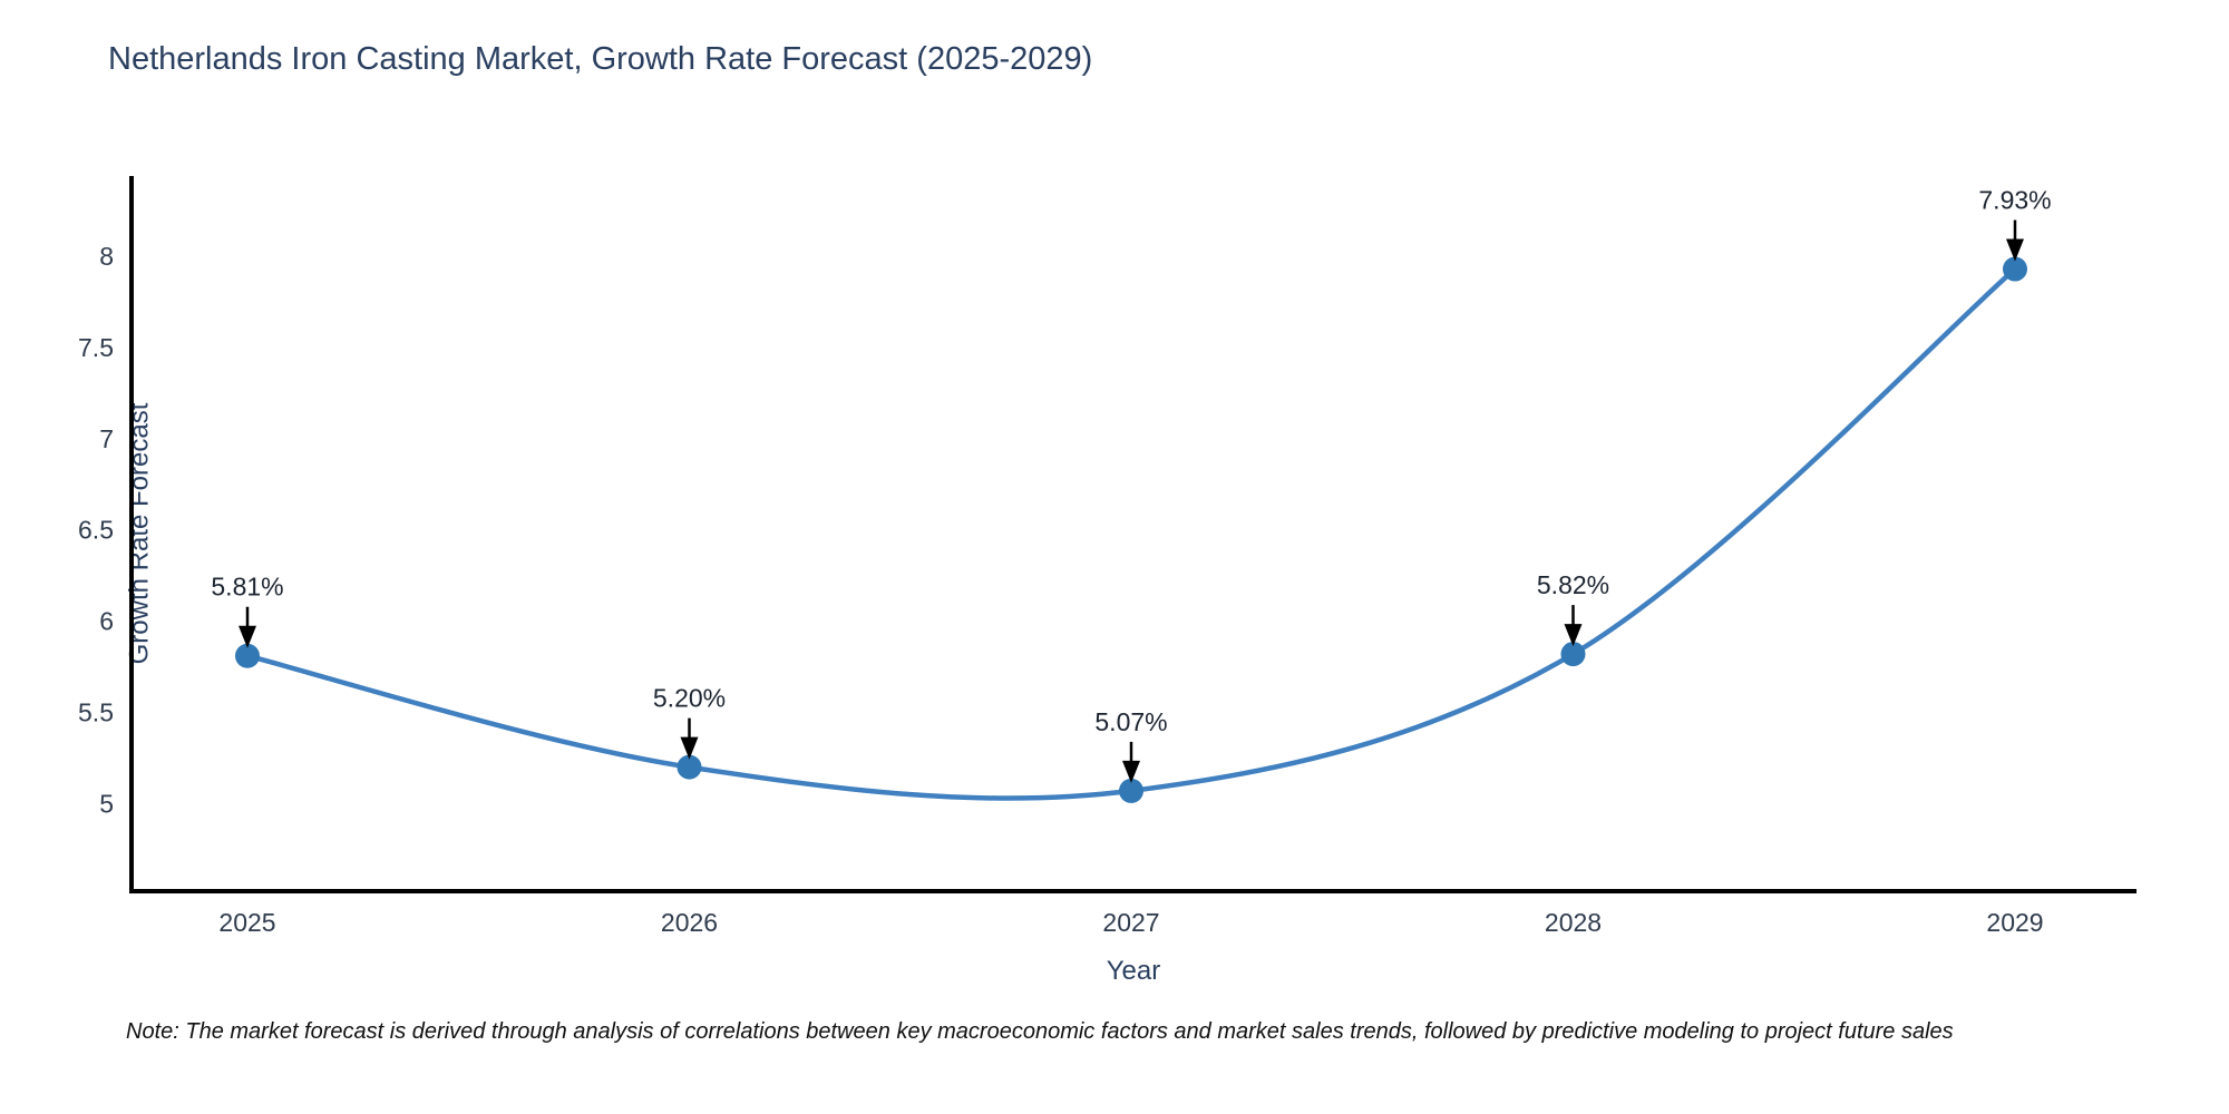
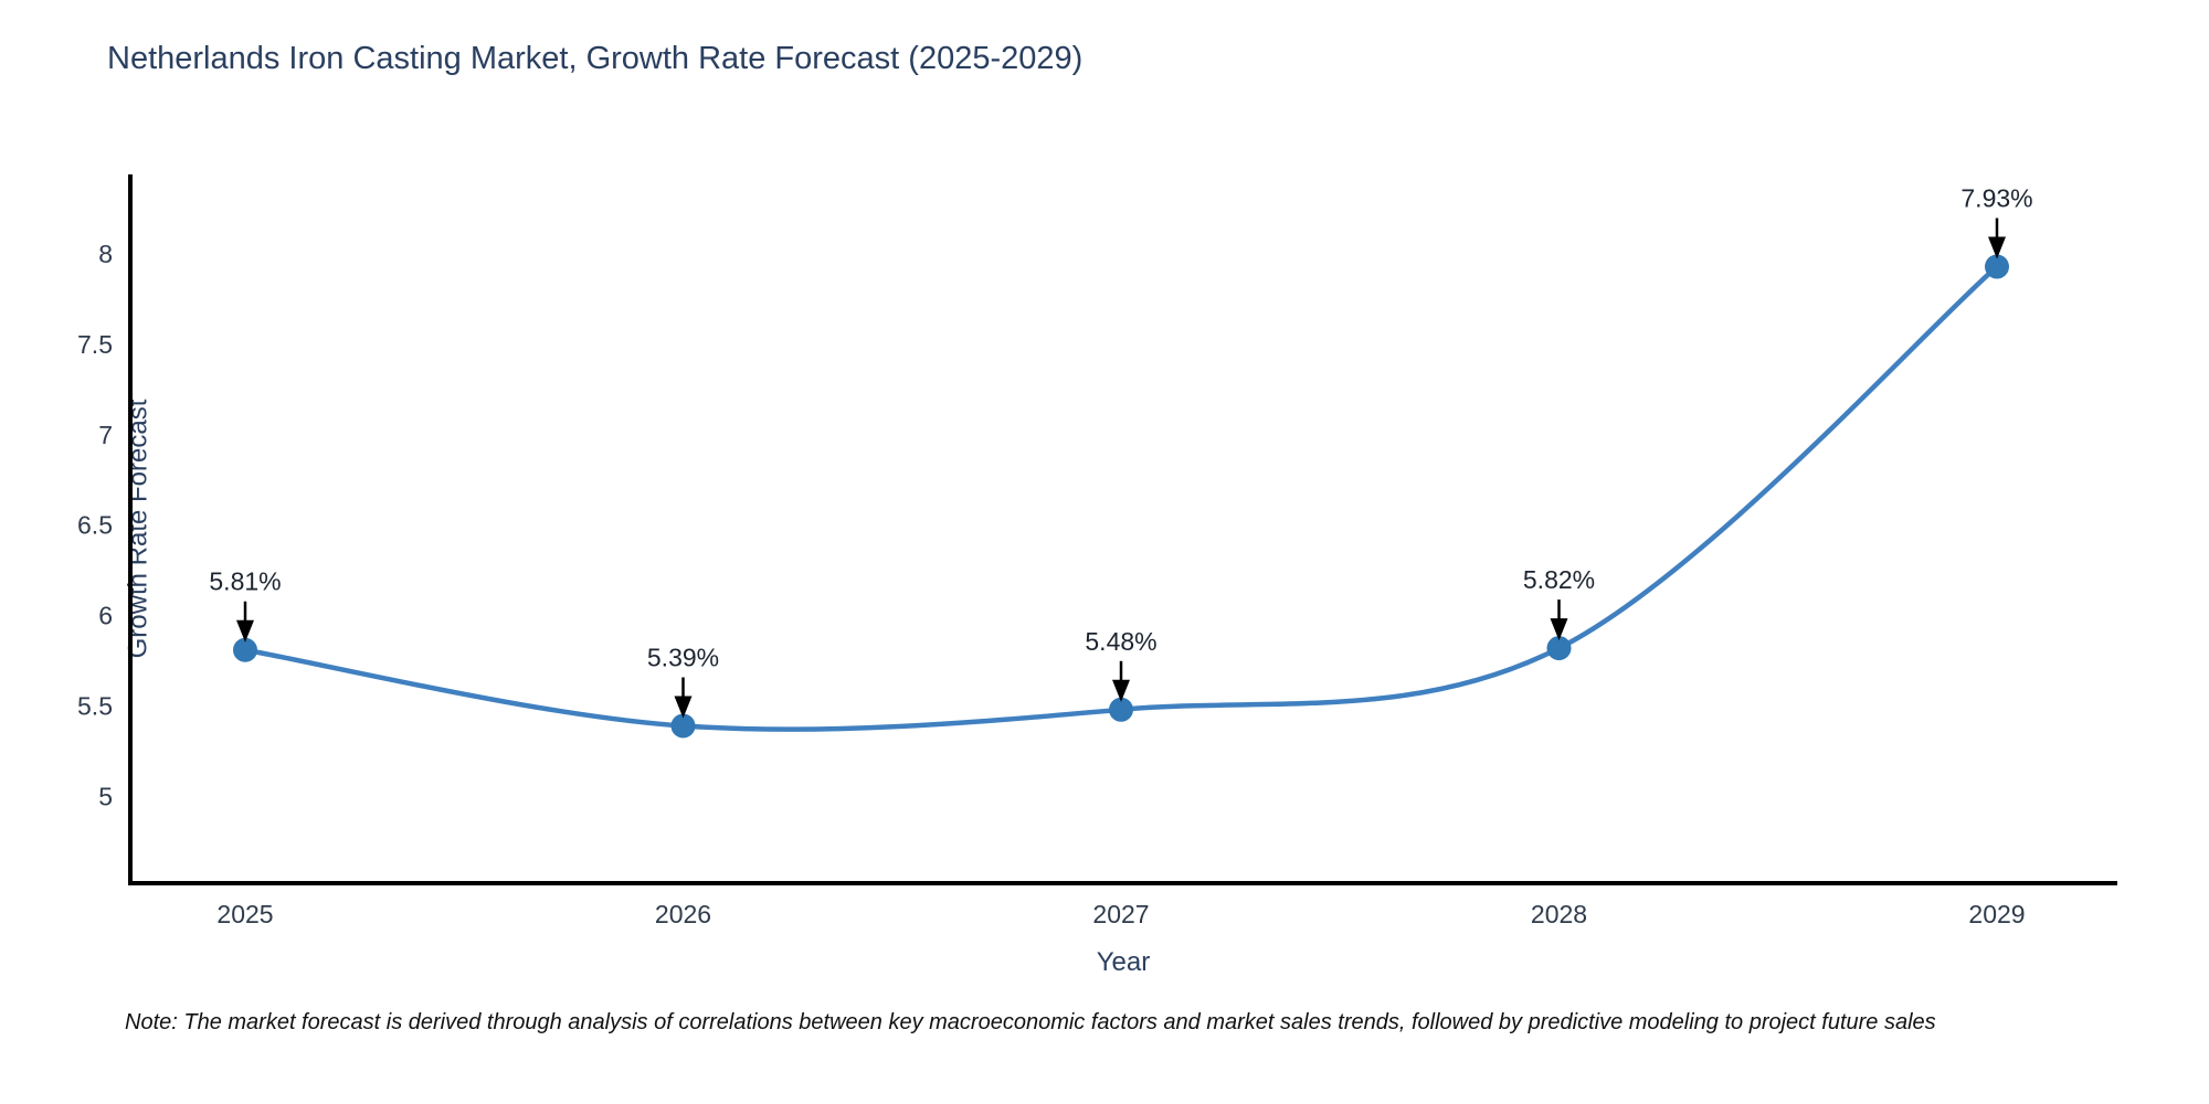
2026: 5.20% -> 5.39%
2027: 5.07% -> 5.48%
